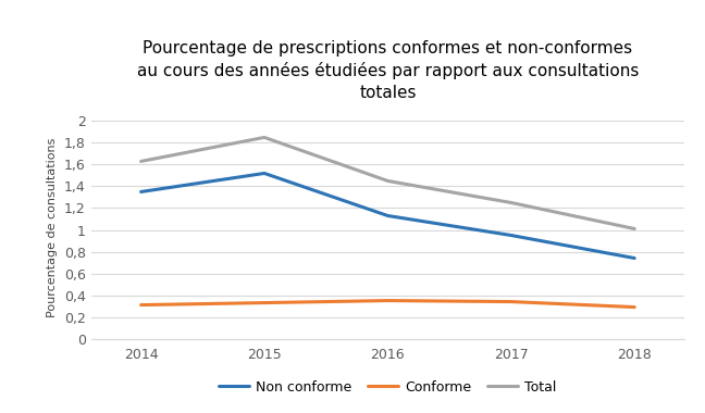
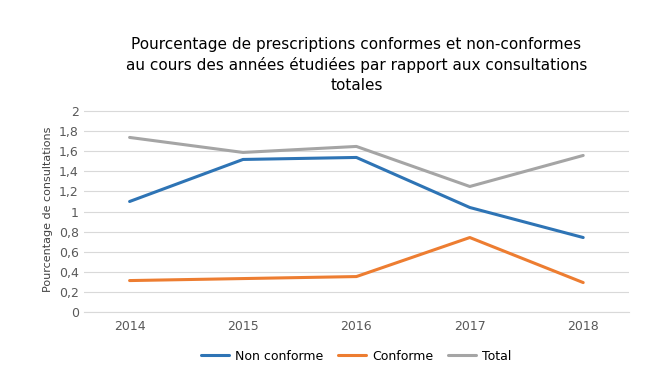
Non conforme/2014: 1,35 -> 1,10
Total/2014: 1,63 -> 1,74
Total/2015: 1,85 -> 1,59
Non conforme/2016: 1,13 -> 1,54
Total/2016: 1,45 -> 1,65
Non conforme/2017: 0,95 -> 1,04
Conforme/2017: 0,34 -> 0,74
Total/2018: 1,01 -> 1,56
